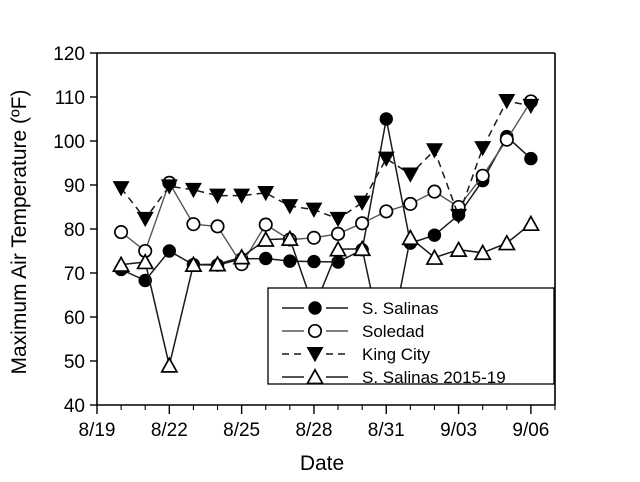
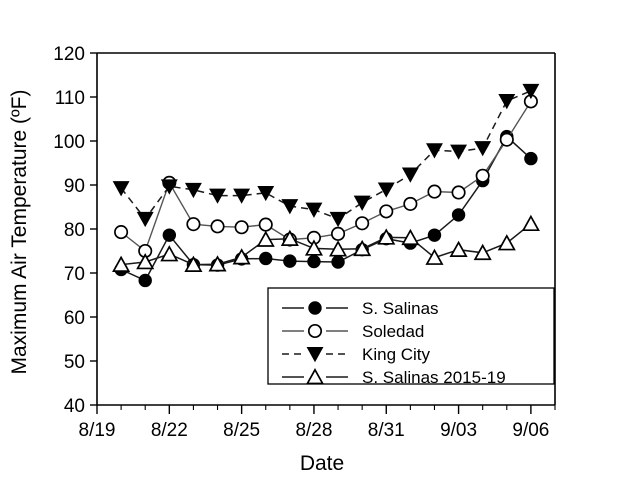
S. Salinas/8/22: 75 -> 79
S. Salinas 2015-19/8/22: 49 -> 74
Soledad/8/25: 72 -> 80
S. Salinas 2015-19/8/28: 62 -> 76
S. Salinas/8/31: 105 -> 78
King City/8/31: 96 -> 89
S. Salinas 2015-19/8/31: 50 -> 78
Soledad/9/03: 85 -> 88
King City/9/03: 83 -> 98
King City/9/06: 108 -> 111
